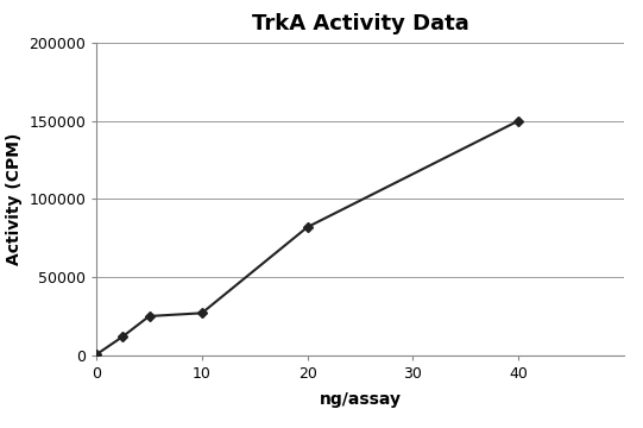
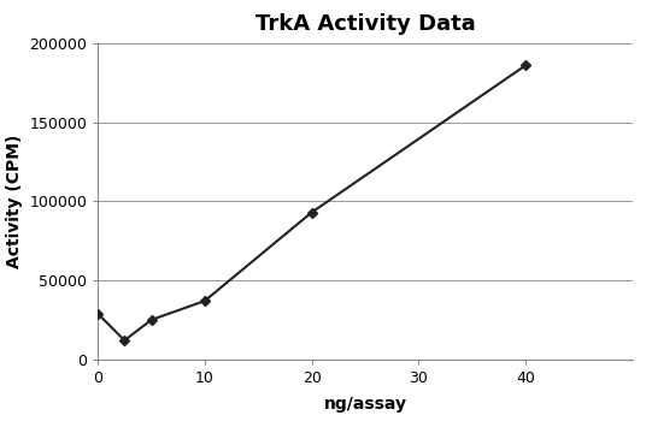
0: 0 -> 29000
10: 27000 -> 37000
20: 82000 -> 93000
40: 150000 -> 186000
